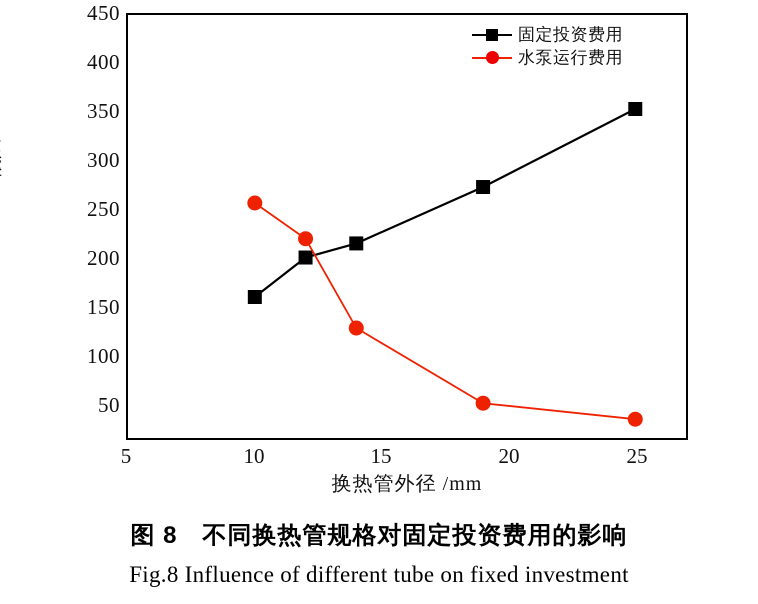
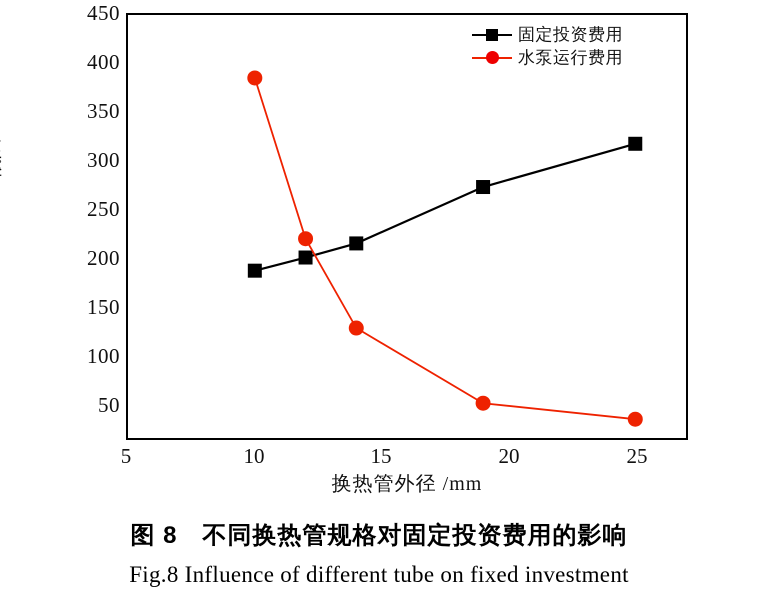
固定投资费用/10: 150 -> 180
水泵运行费用/10: 250 -> 380
固定投资费用/25: 350 -> 310
